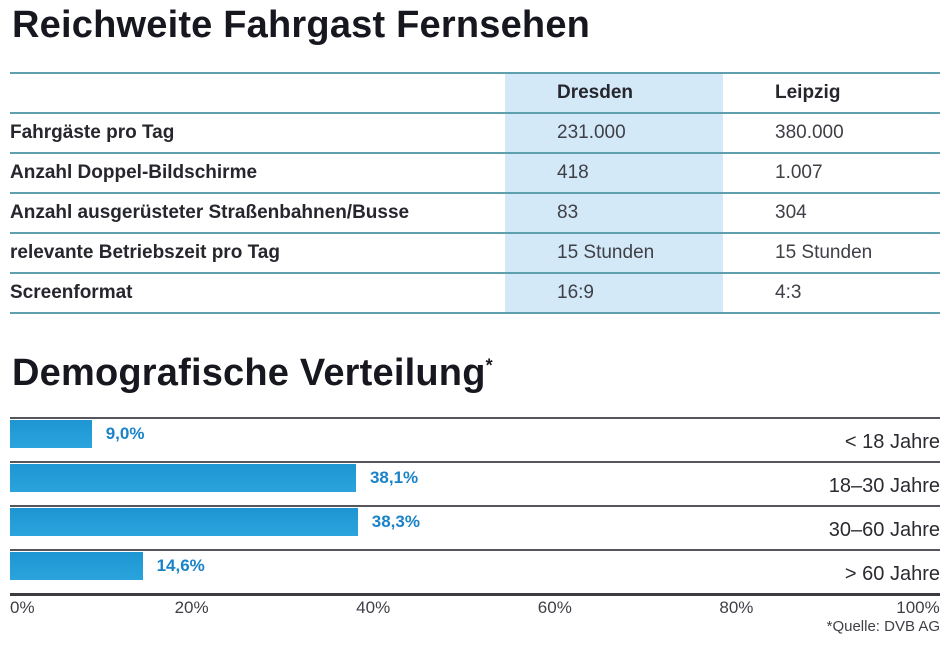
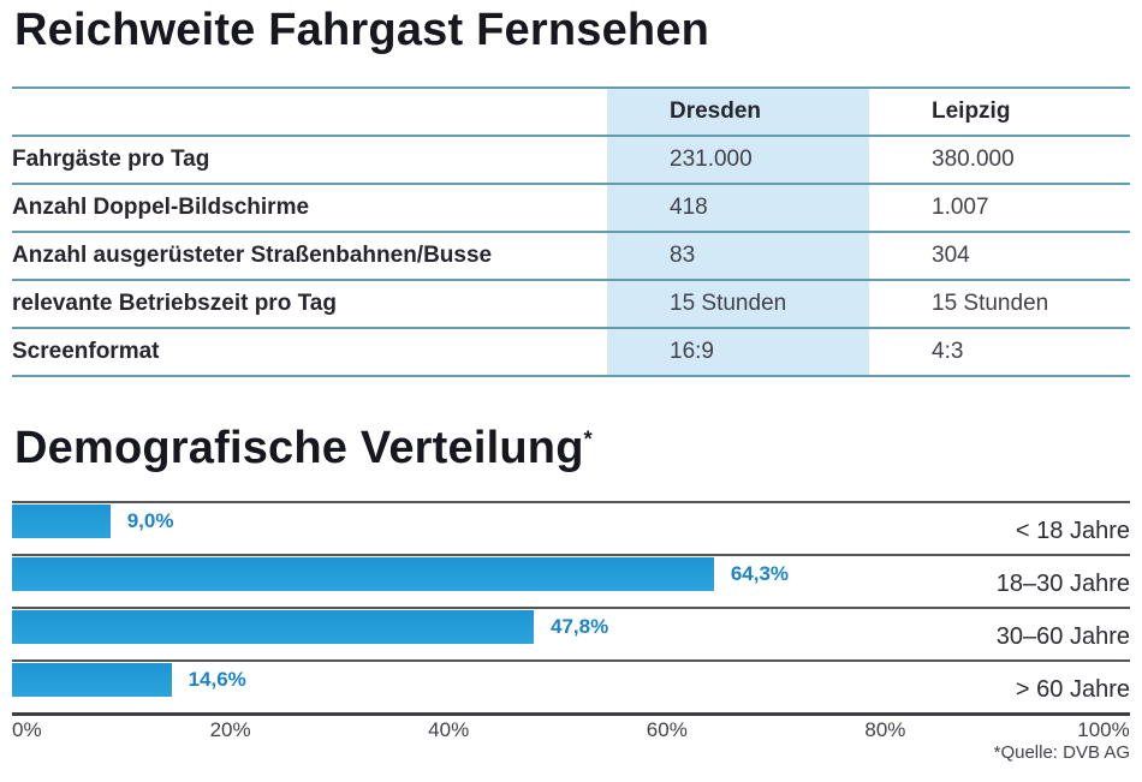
18–30 Jahre: 38,1% -> 64,3%
30–60 Jahre: 38,3% -> 47,8%
